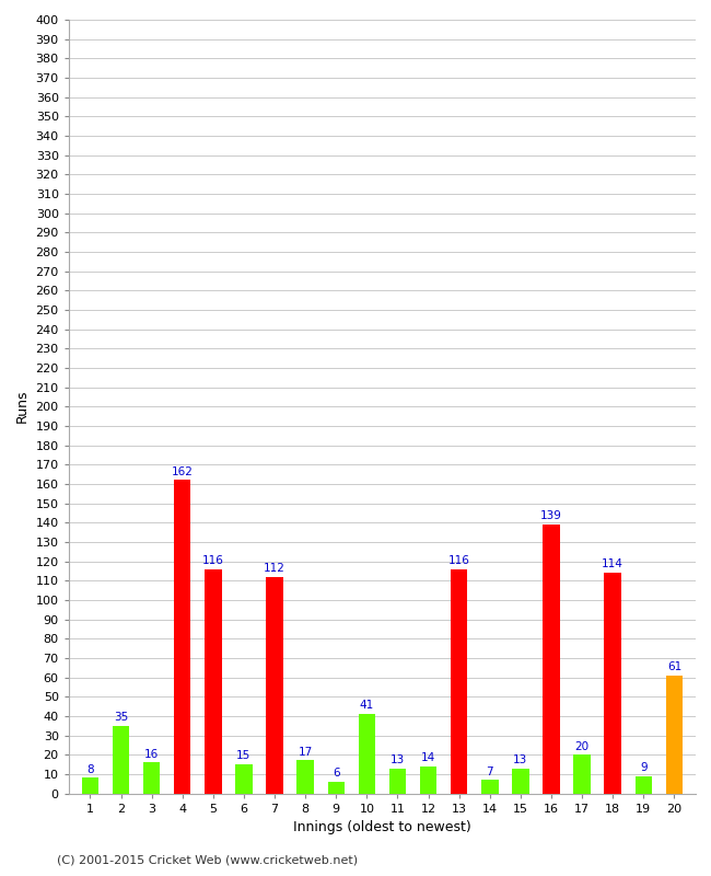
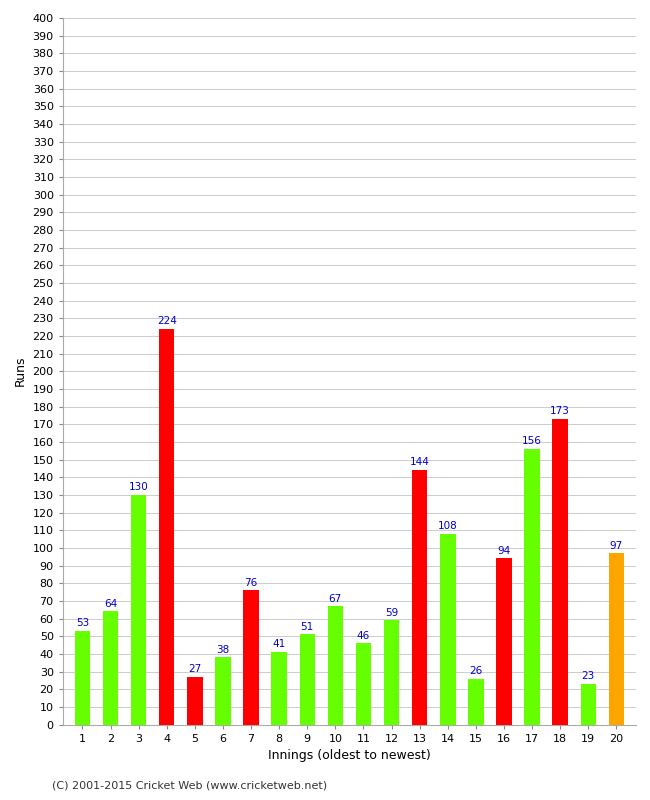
1: 8 -> 53
2: 35 -> 64
3: 16 -> 130
4: 162 -> 224
5: 116 -> 27
6: 15 -> 38
7: 112 -> 76
8: 17 -> 41
9: 6 -> 51
10: 41 -> 67
11: 13 -> 46
12: 14 -> 59
13: 116 -> 144
14: 7 -> 108
15: 13 -> 26
16: 139 -> 94
17: 20 -> 156
18: 114 -> 173
19: 9 -> 23
20: 61 -> 97
